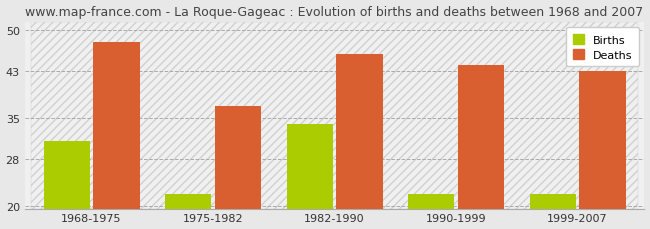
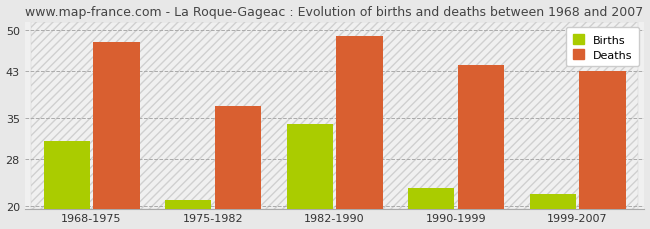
Births/1975-1982: 22 -> 21
Deaths/1982-1990: 46 -> 49
Births/1990-1999: 22 -> 23
